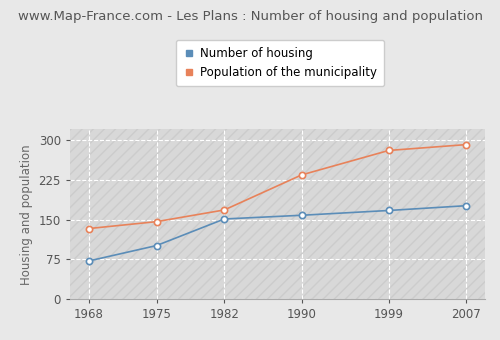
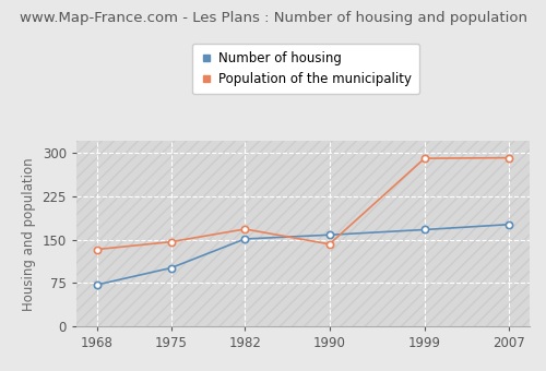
Population of the municipality/1990: 234 -> 142
Population of the municipality/1999: 280 -> 290
